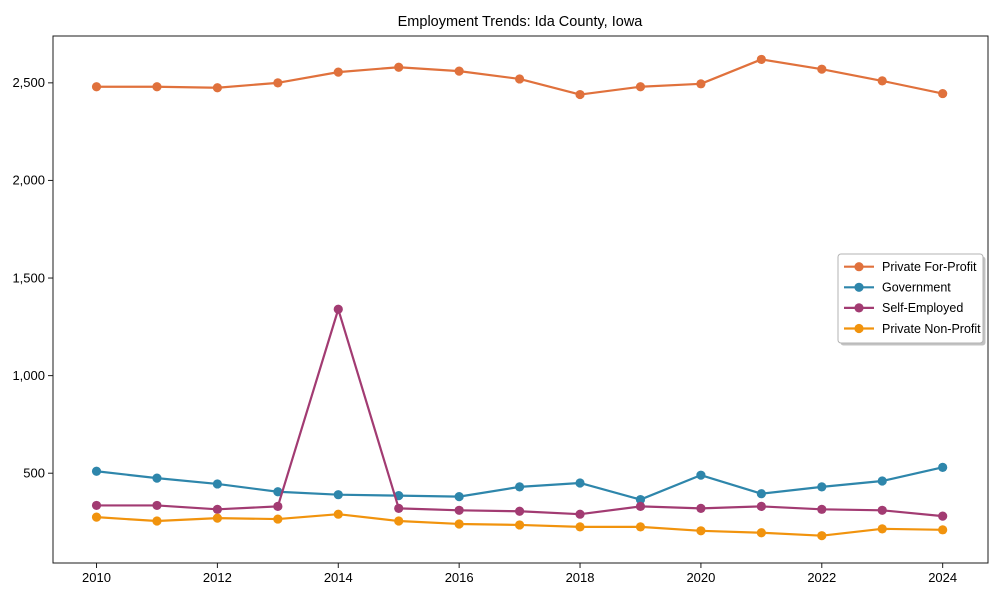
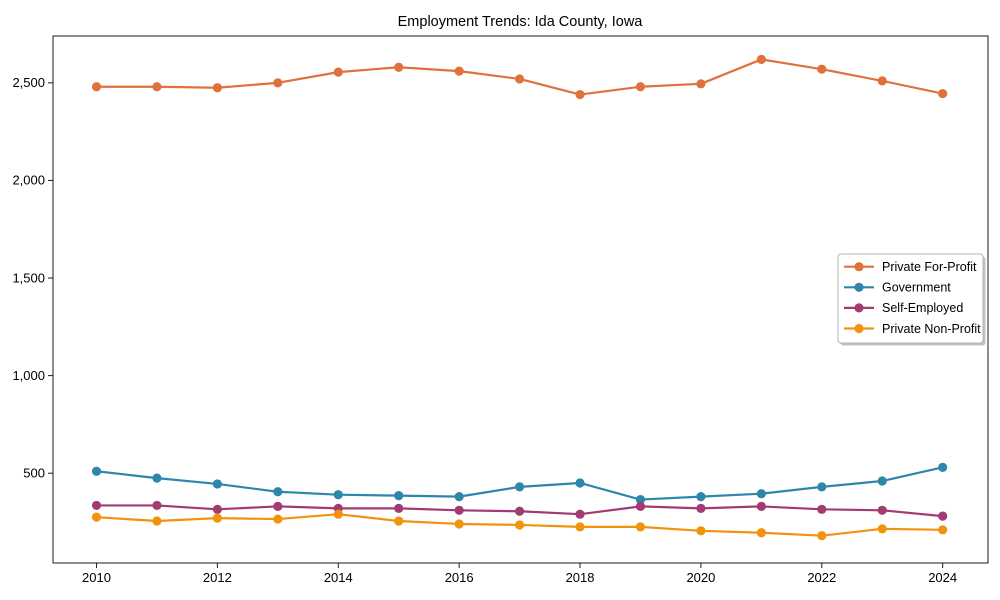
Self-Employed/2014: 1340 -> 320
Government/2020: 490 -> 380
